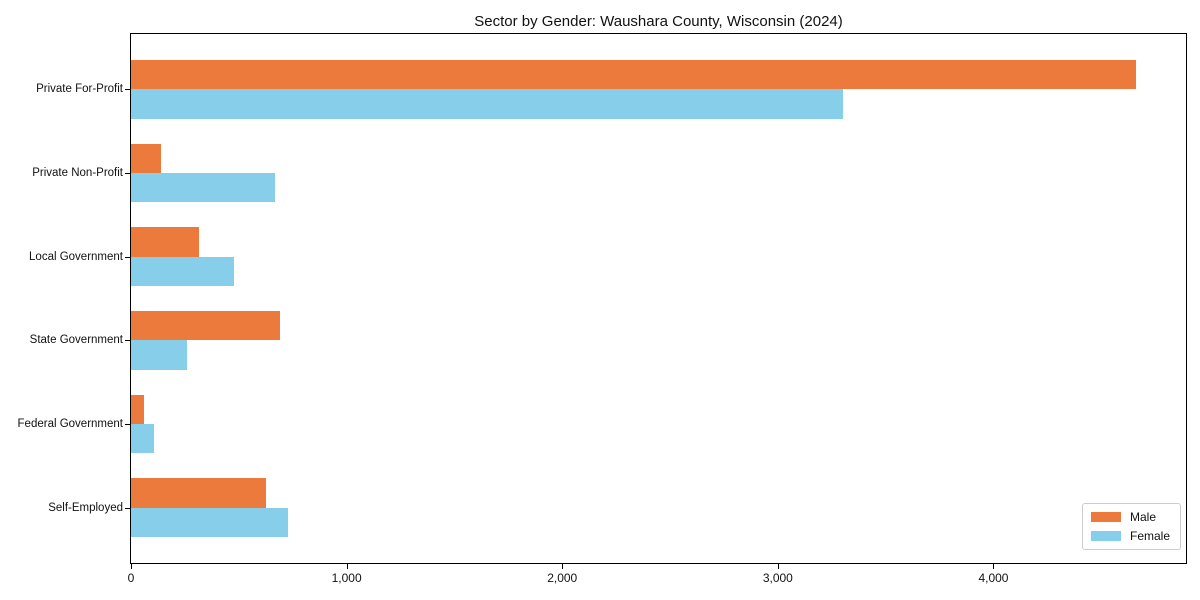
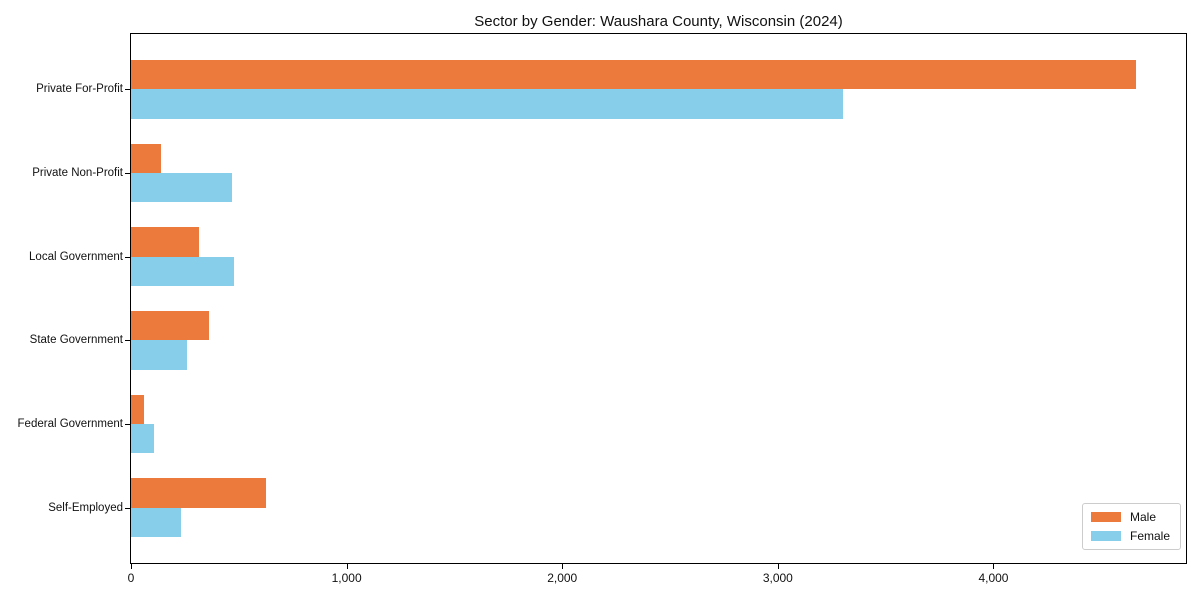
Female/Private Non-Profit: 670 -> 470
Male/State Government: 690 -> 360
Female/Self-Employed: 730 -> 230
